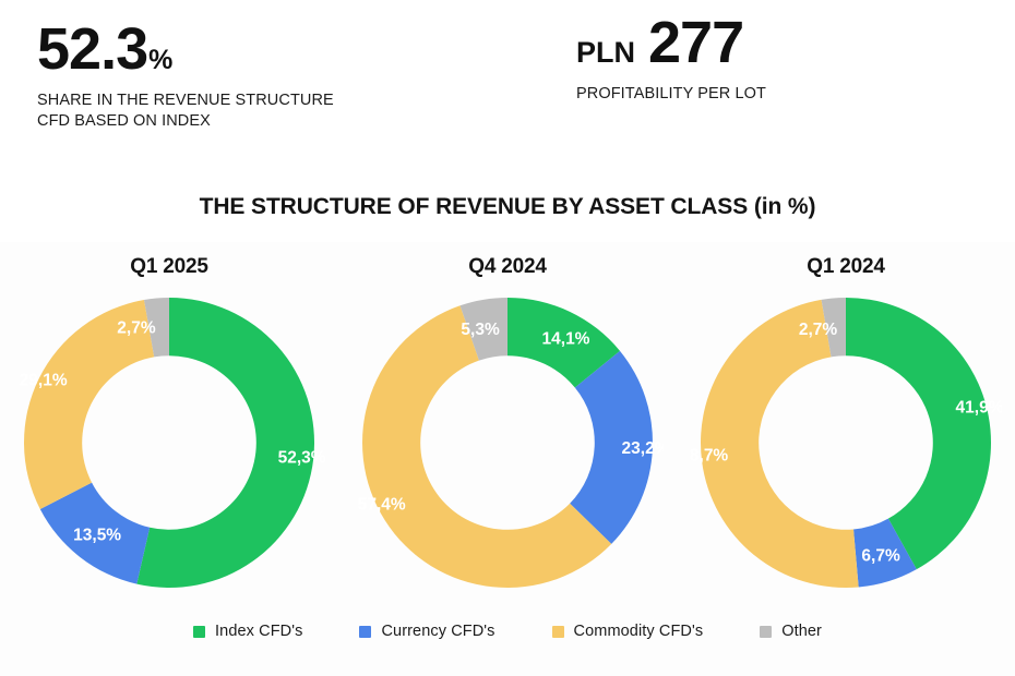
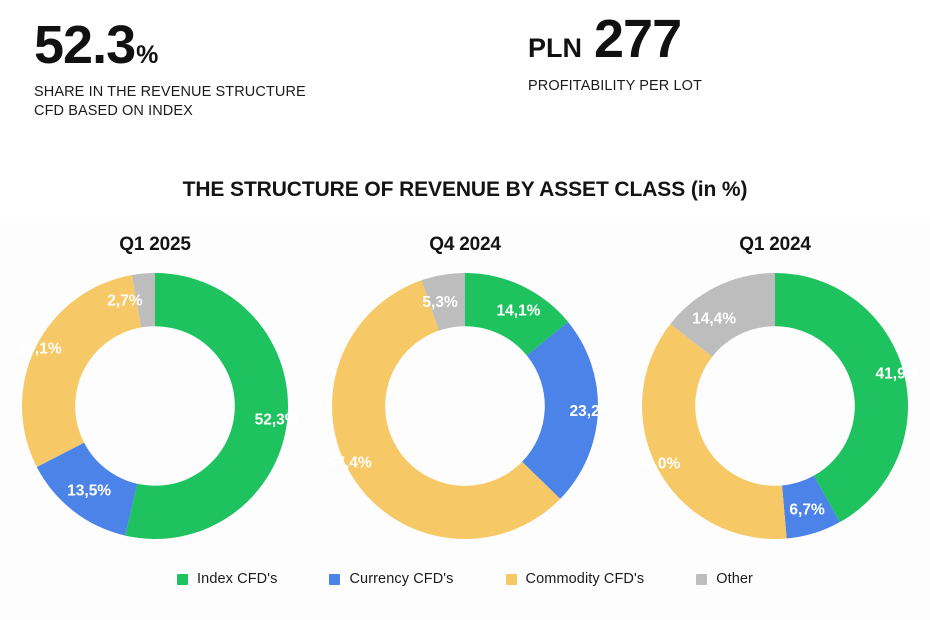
Q1 2024/Commodity CFD's: 48,7% -> 37,0%
Q1 2024/Other: 2,7% -> 14,4%
